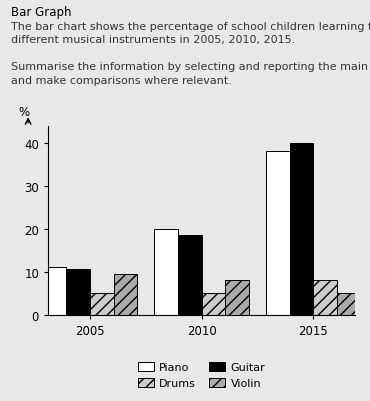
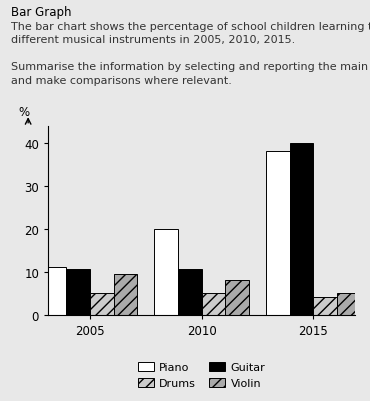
Guitar/2010: 18.5 -> 10.5
Drums/2015: 8 -> 4
